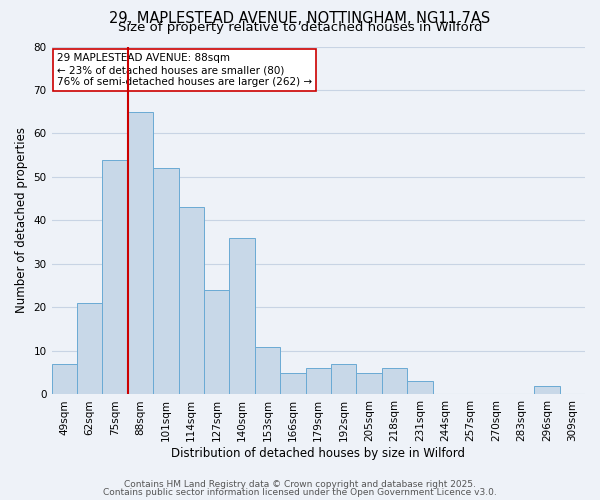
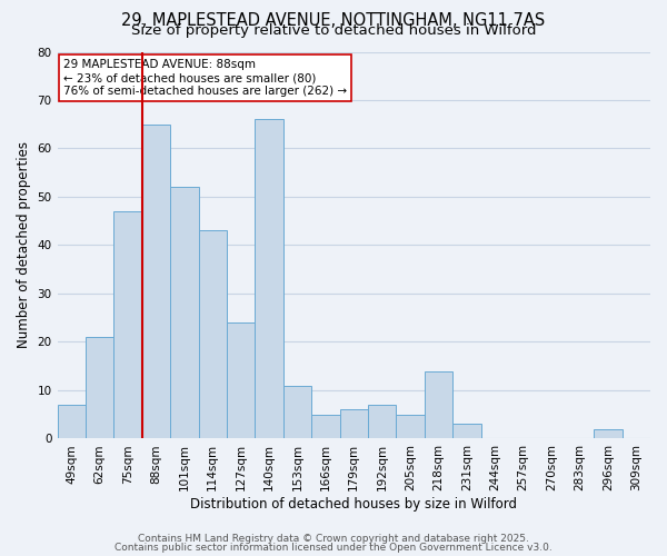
75sqm: 54 -> 47
140sqm: 36 -> 66
218sqm: 6 -> 14
